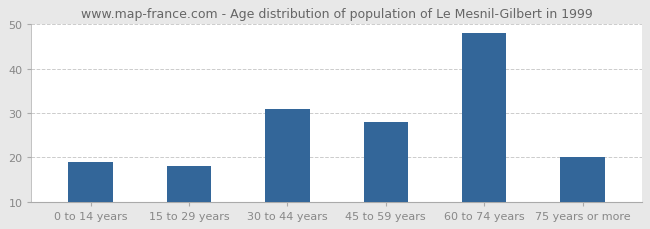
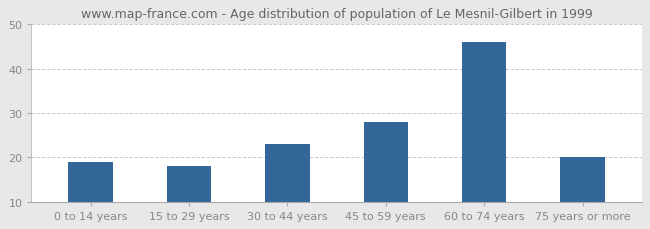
30 to 44 years: 31 -> 23
60 to 74 years: 48 -> 46
